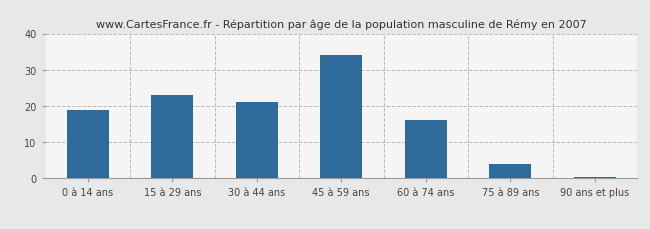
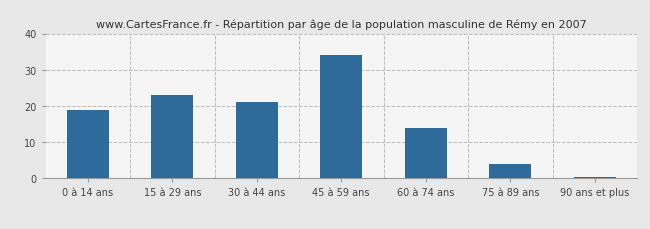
60 à 74 ans: 16.0 -> 14.0
